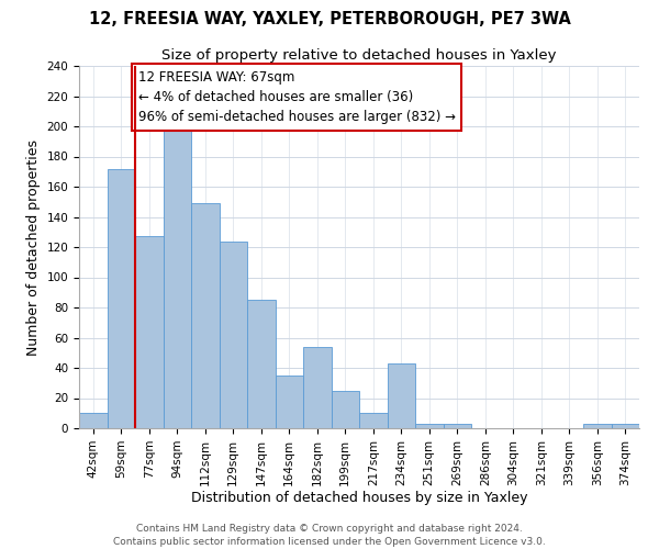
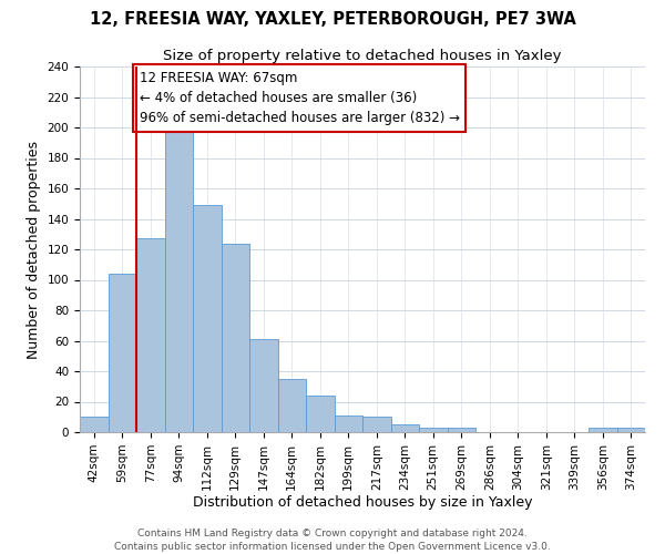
59sqm: 172 -> 104
147sqm: 85 -> 61
182sqm: 54 -> 24
199sqm: 25 -> 11
234sqm: 43 -> 5
